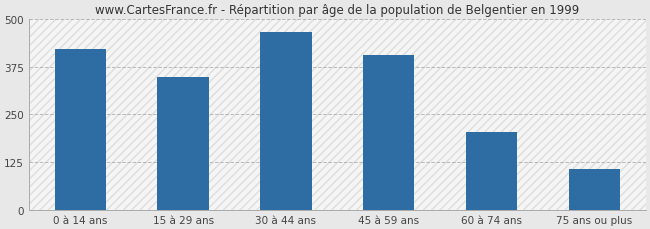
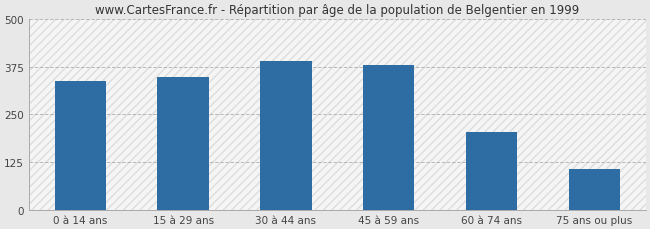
0 à 14 ans: 420 -> 338
30 à 44 ans: 465 -> 390
45 à 59 ans: 405 -> 378
